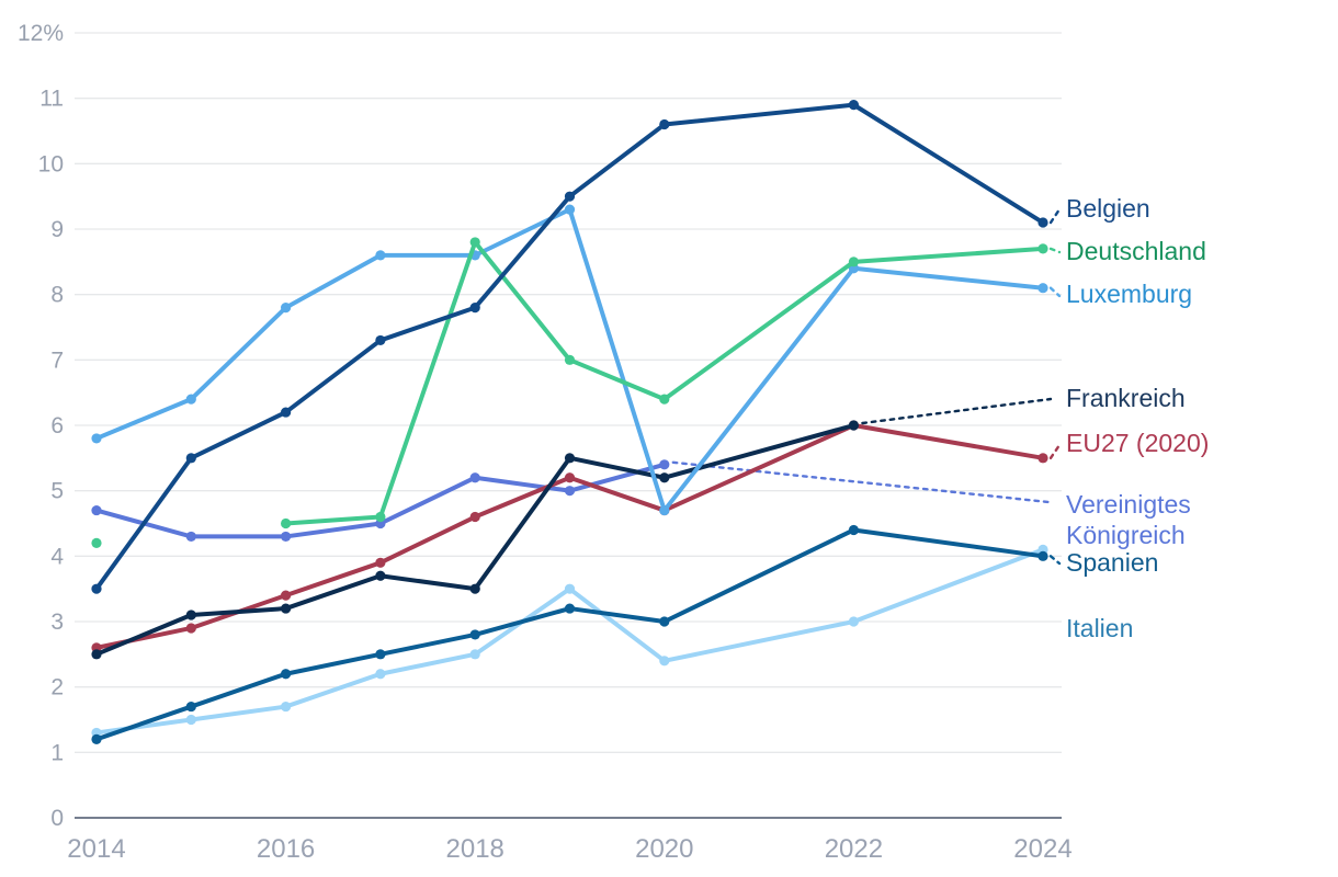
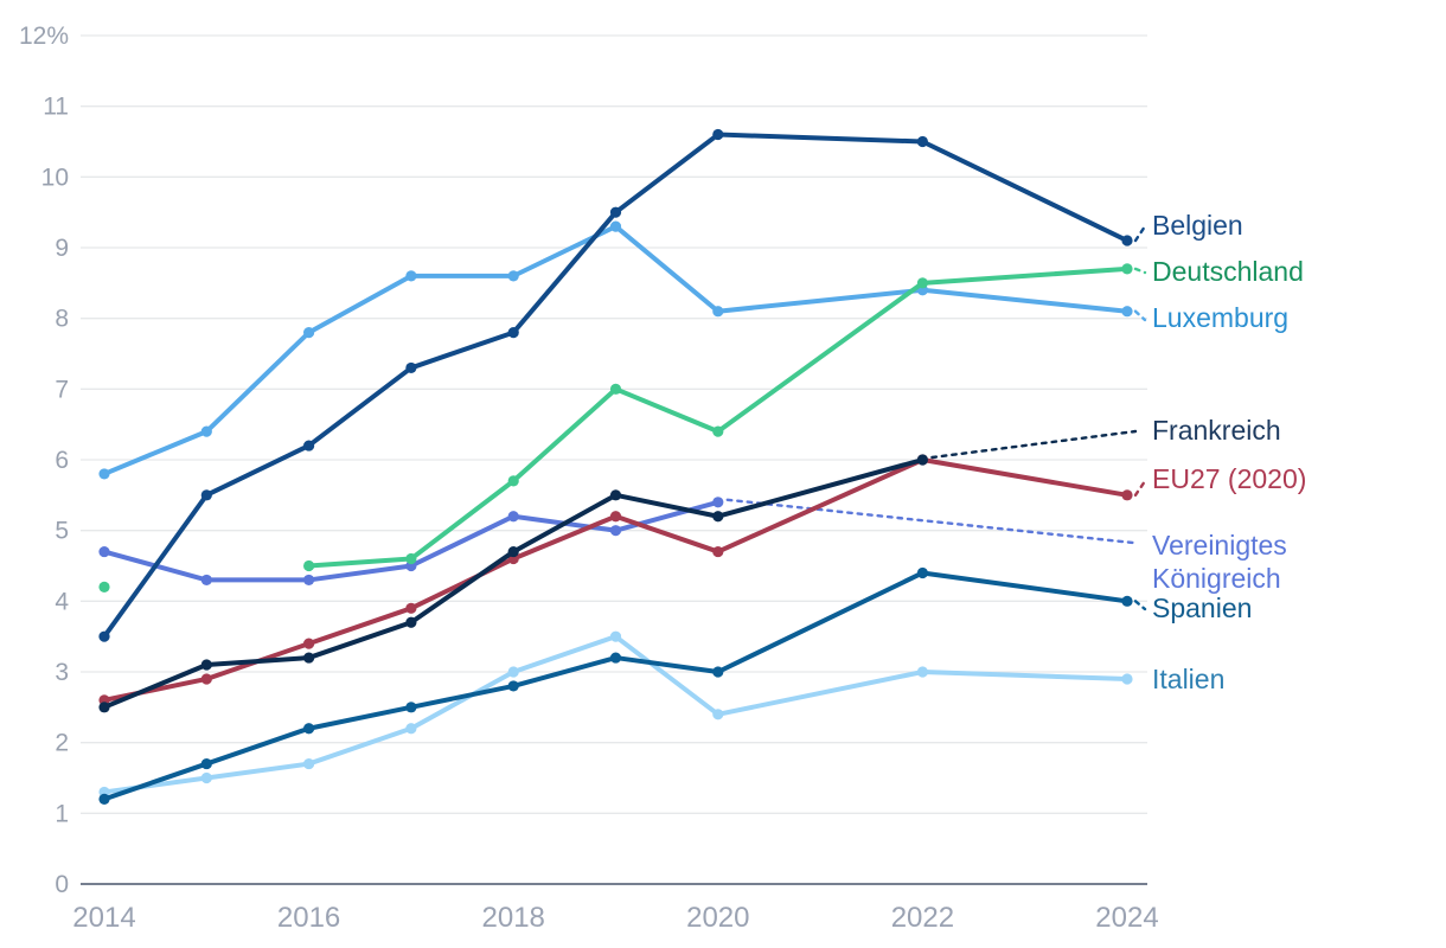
Italien/2018: 2.5% -> 3.0%
Frankreich/2018: 3.5% -> 4.7%
Deutschland/2018: 8.8% -> 5.7%
Luxemburg/2020: 4.7% -> 8.1%
Belgien/2022: 10.9% -> 10.5%
Italien/2024: 4.1% -> 2.9%
